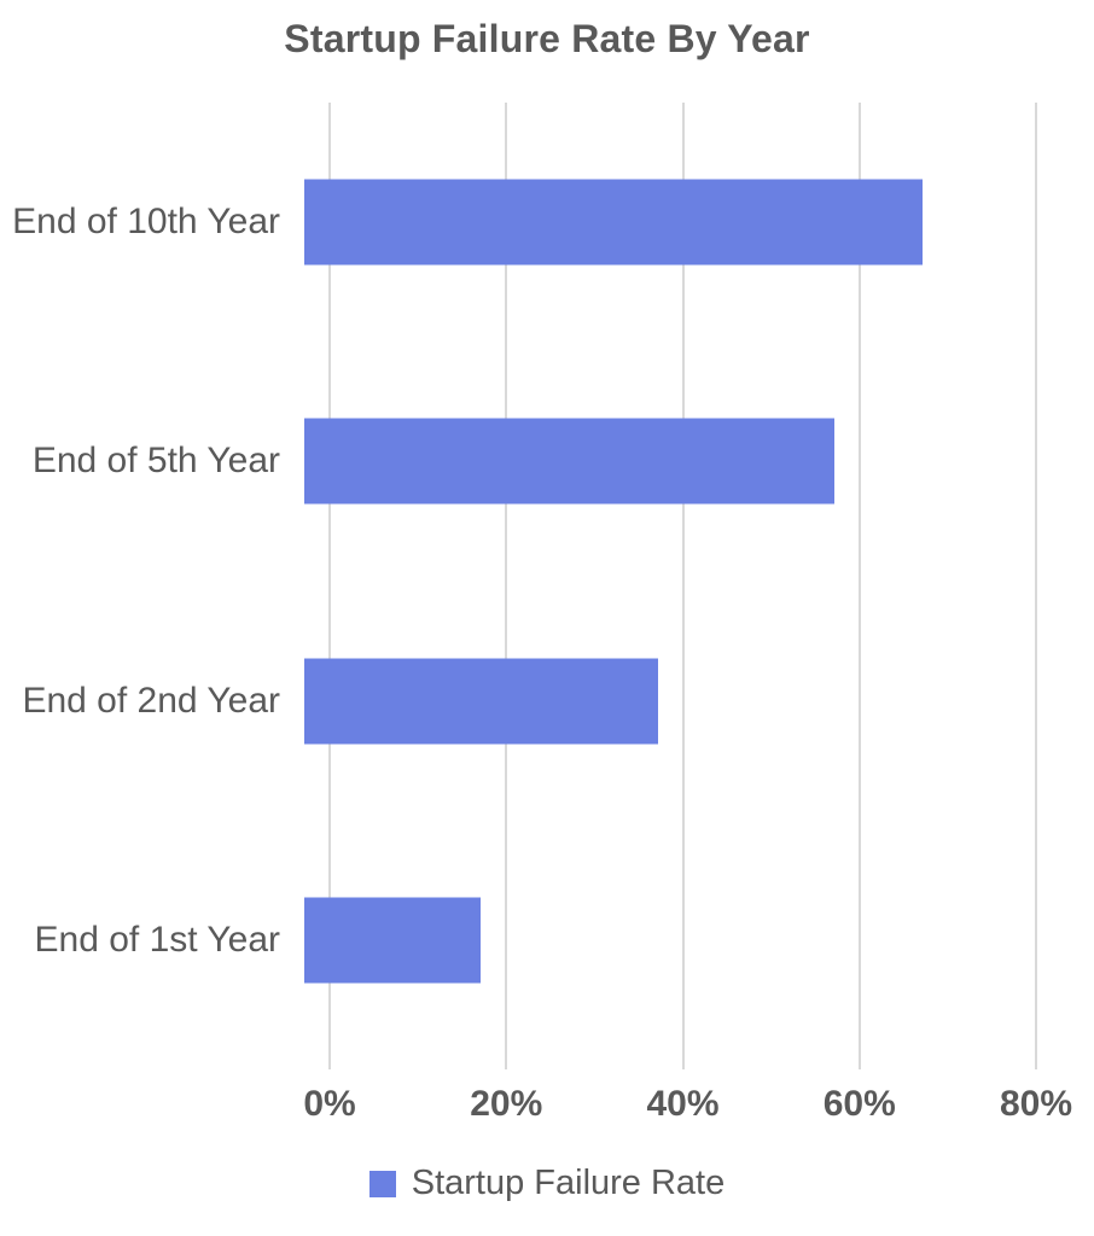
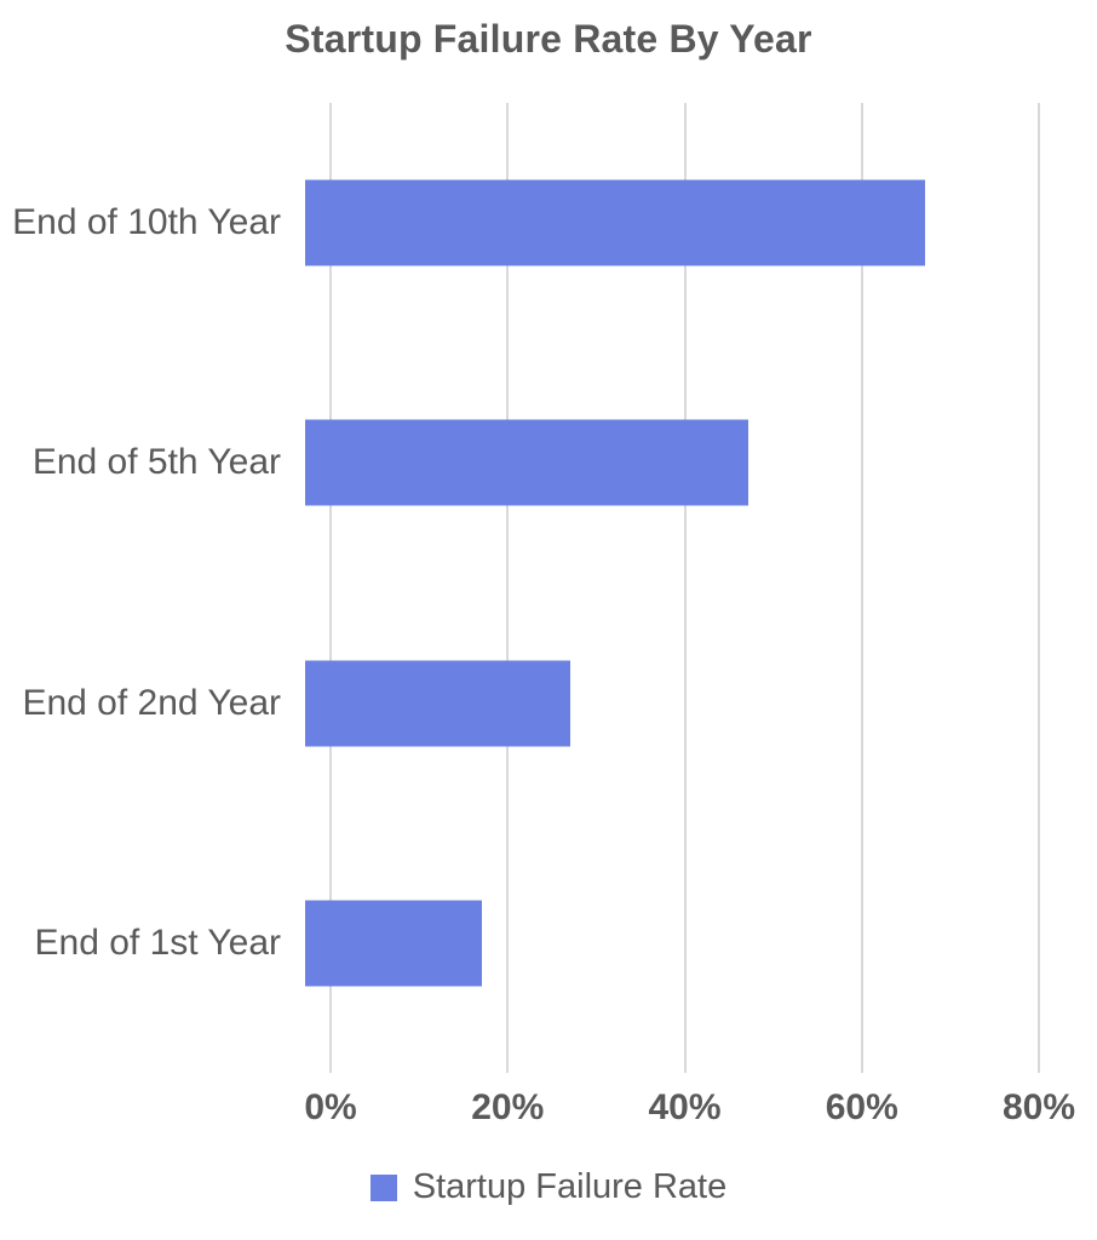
End of 5th Year: 60% -> 50%
End of 2nd Year: 40% -> 30%
